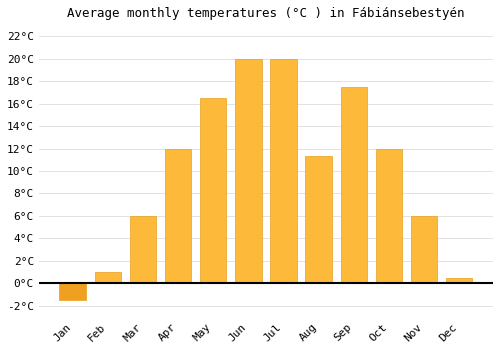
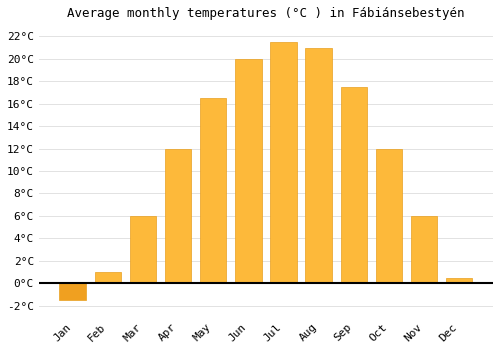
Jul: 20.0°C -> 21.5°C
Aug: 11.3°C -> 21.0°C
